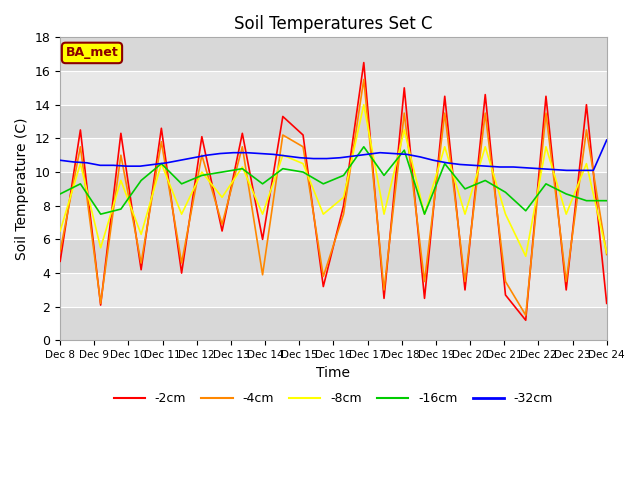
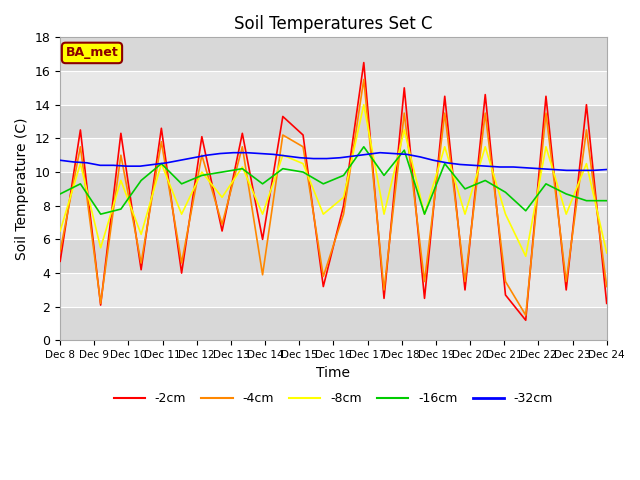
-4cm/Dec 24: 5.1 -> 3.2
-32cm/Dec 24: 11.9 -> 10.2
